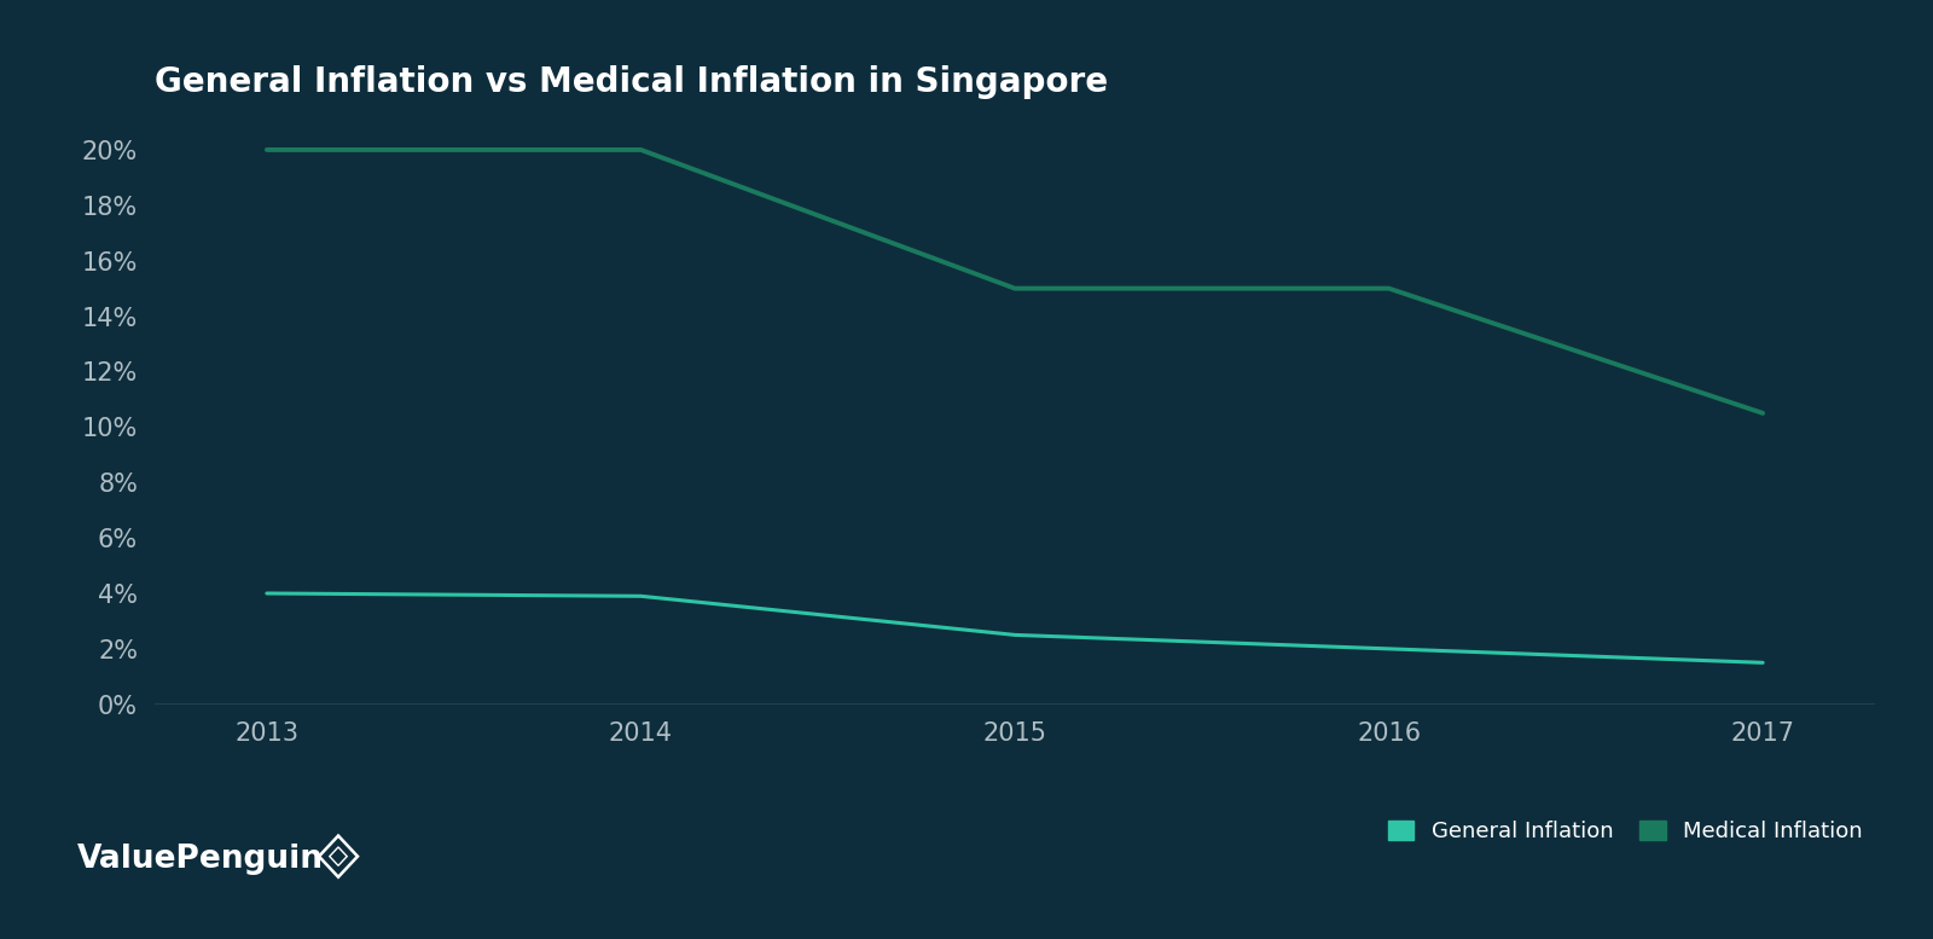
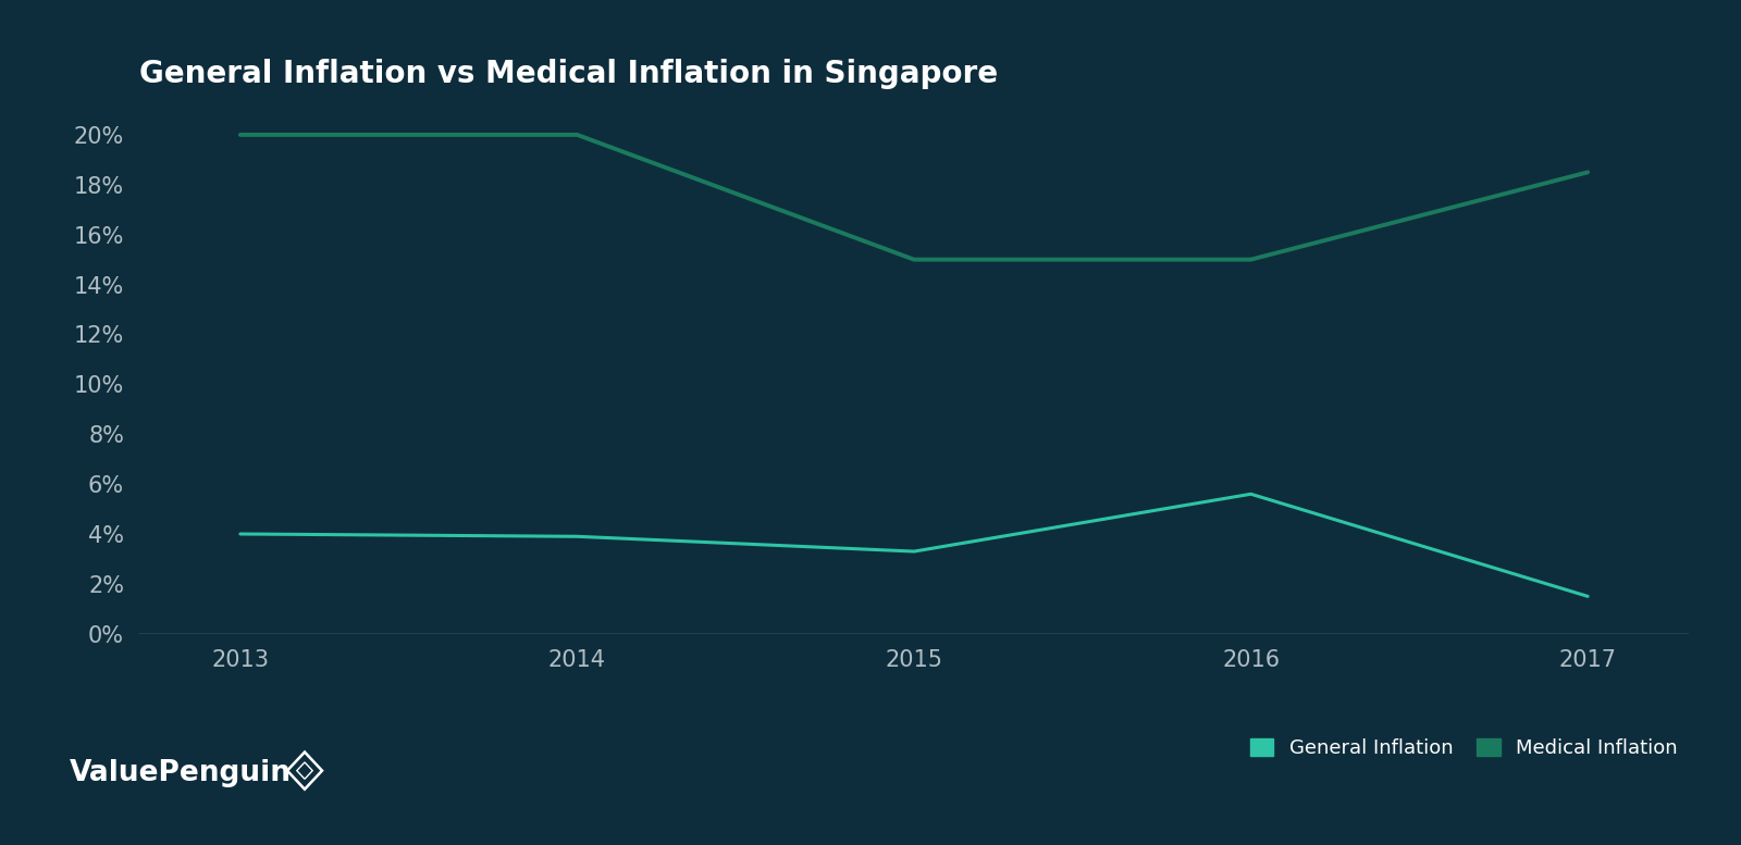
General Inflation/2015: 2.5% -> 3.3%
General Inflation/2016: 2.0% -> 5.6%
Medical Inflation/2017: 10.5% -> 18.5%
